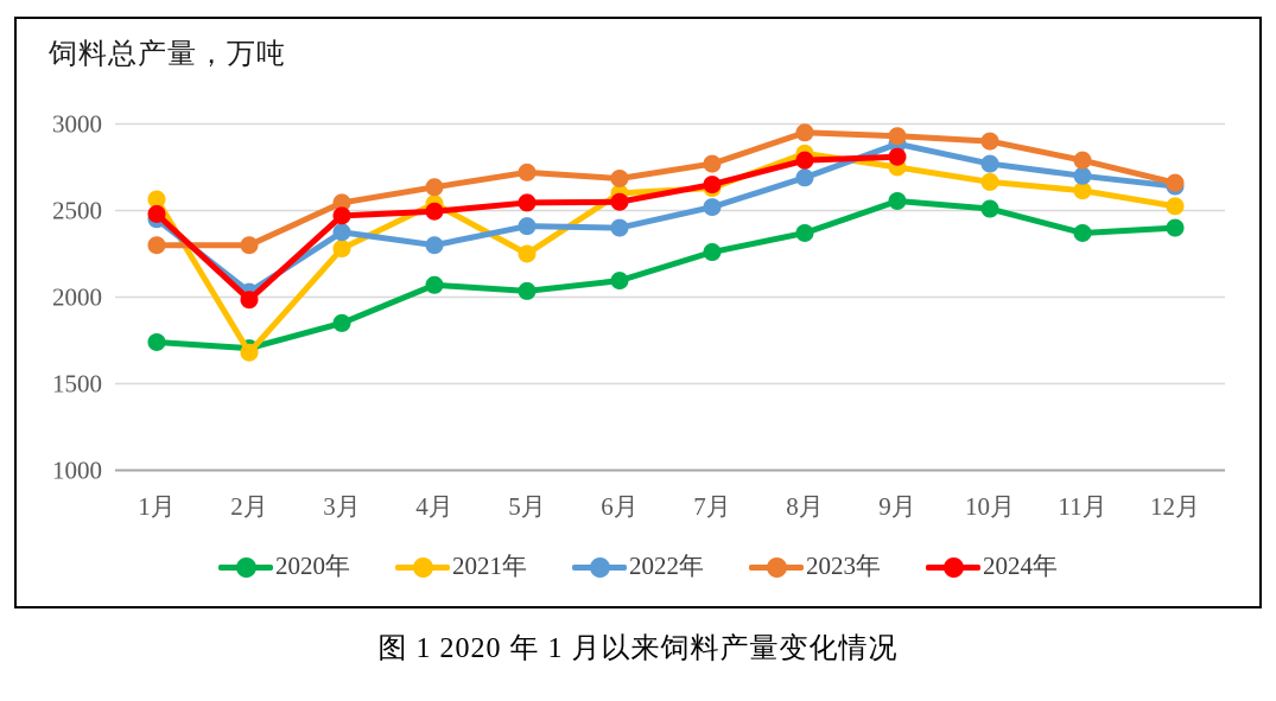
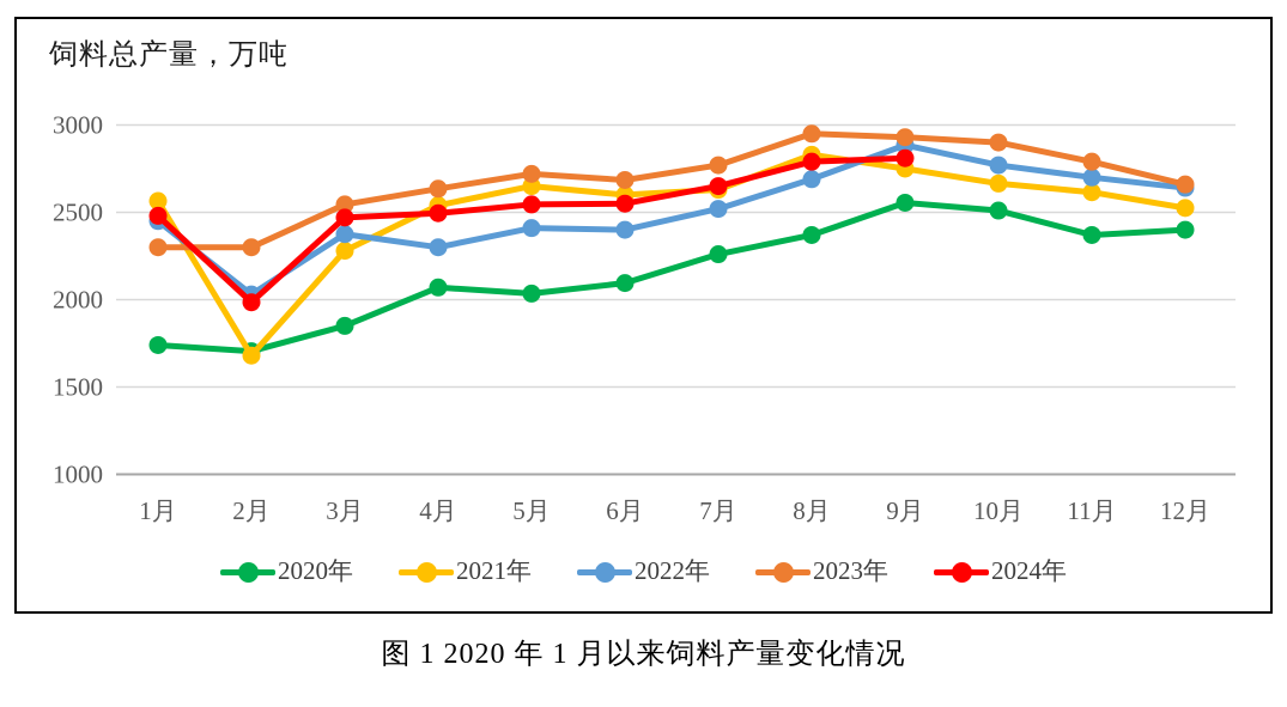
2021年/5月: 2250 -> 2650
